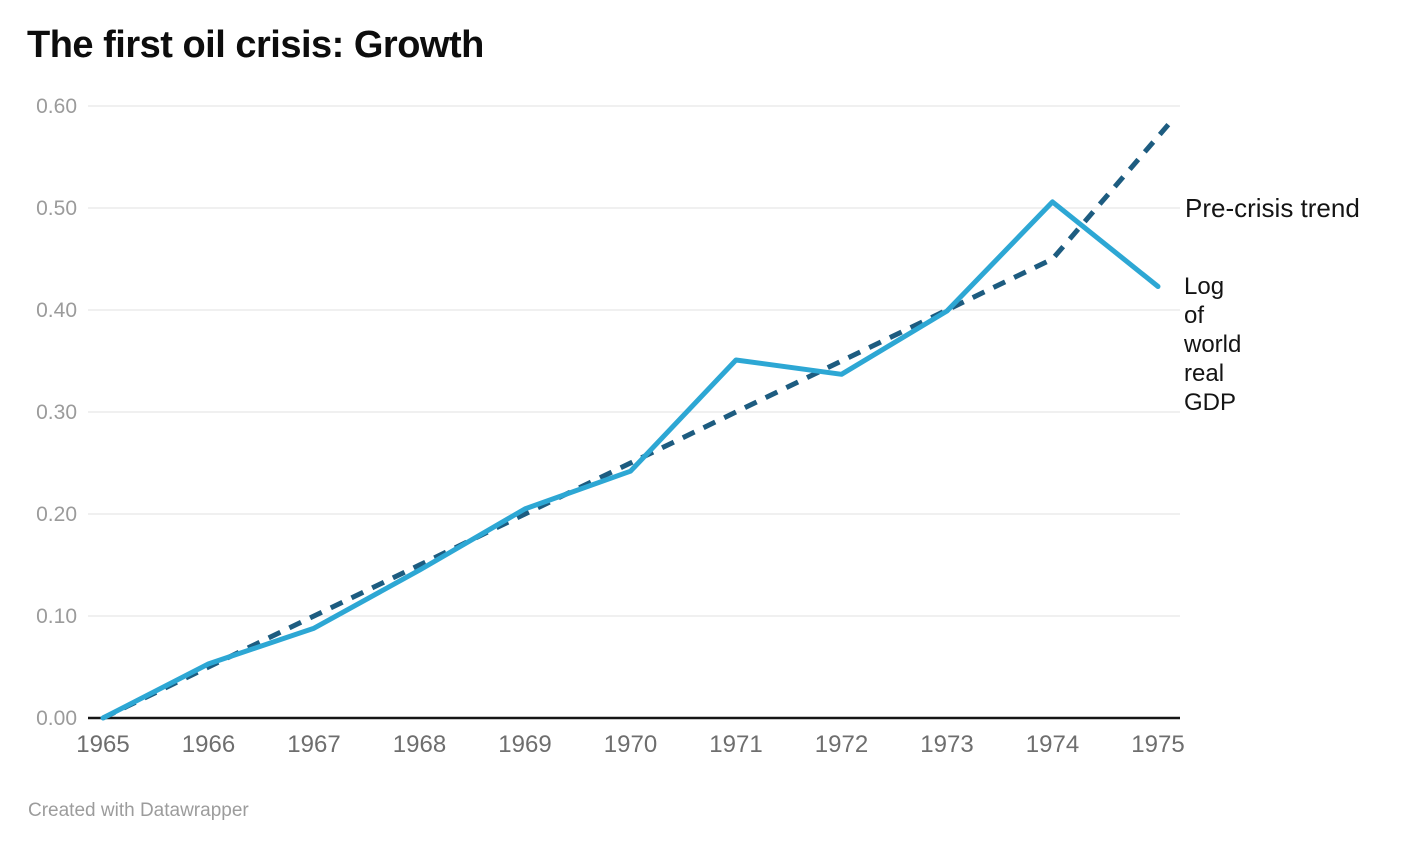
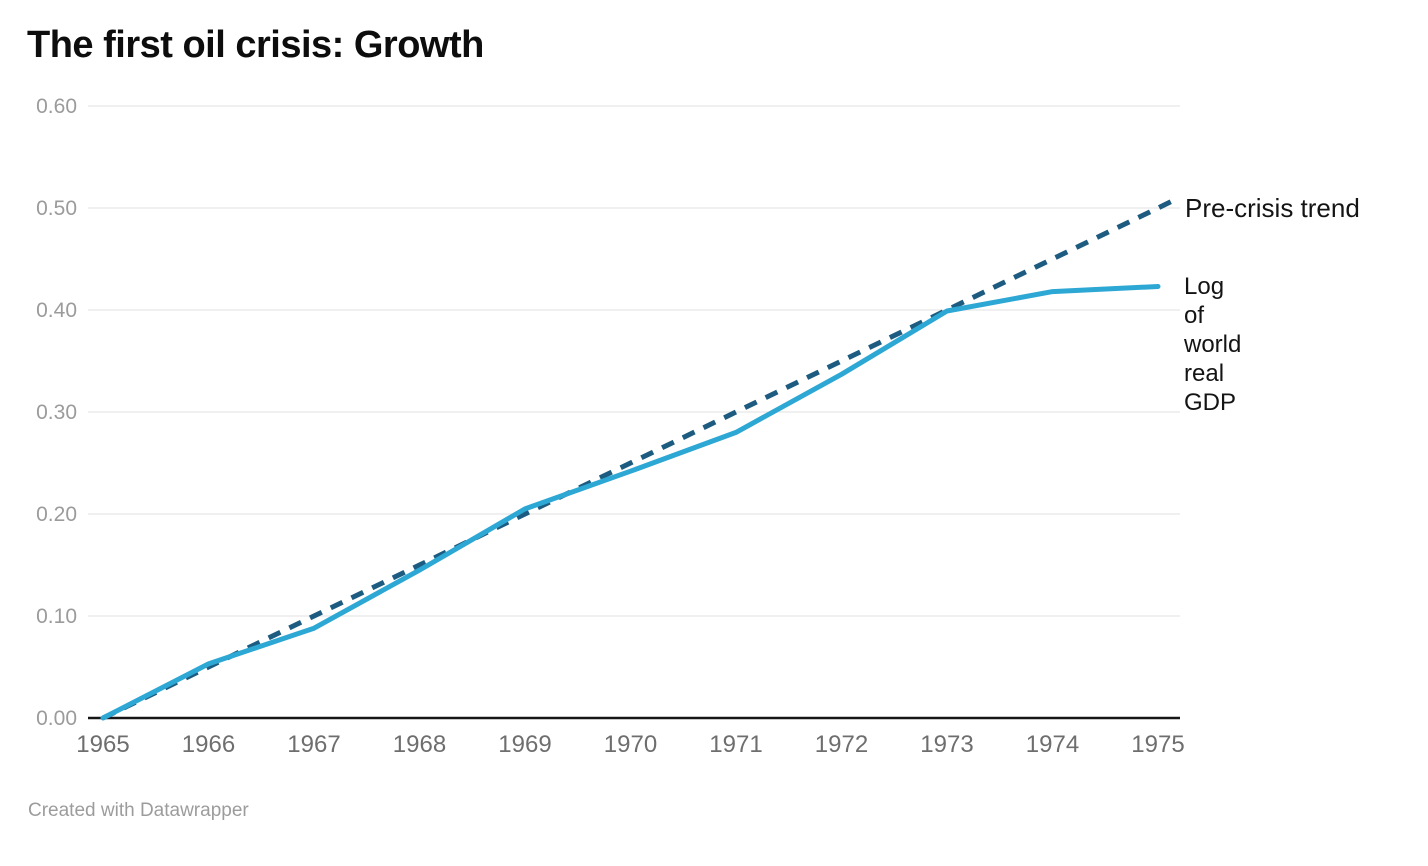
Log of world real GDP/1971: 0.351 -> 0.280
Log of world real GDP/1974: 0.506 -> 0.418
Pre-crisis trend/1975: 0.57 -> 0.50
